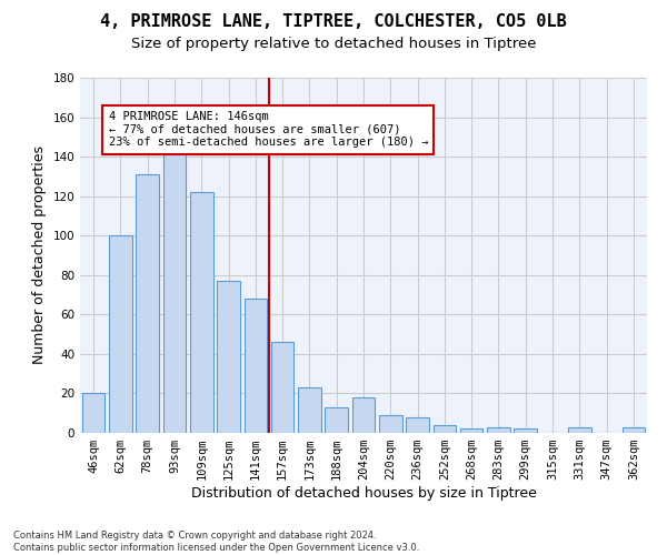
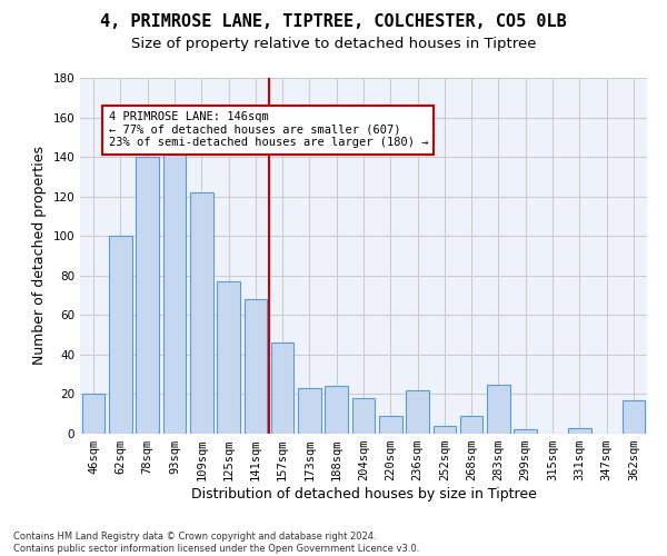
78sqm: 131 -> 140
188sqm: 13 -> 24
236sqm: 8 -> 22
268sqm: 2 -> 9
283sqm: 3 -> 25
362sqm: 3 -> 17
